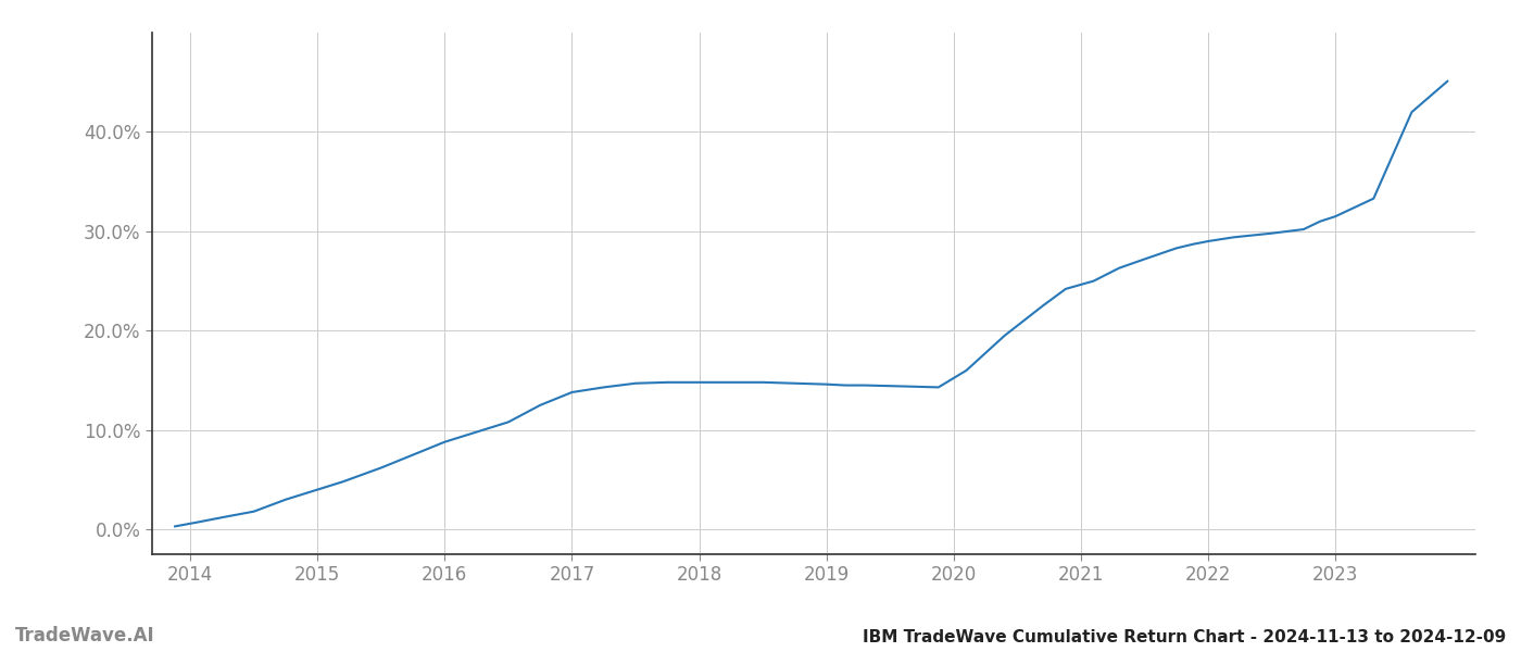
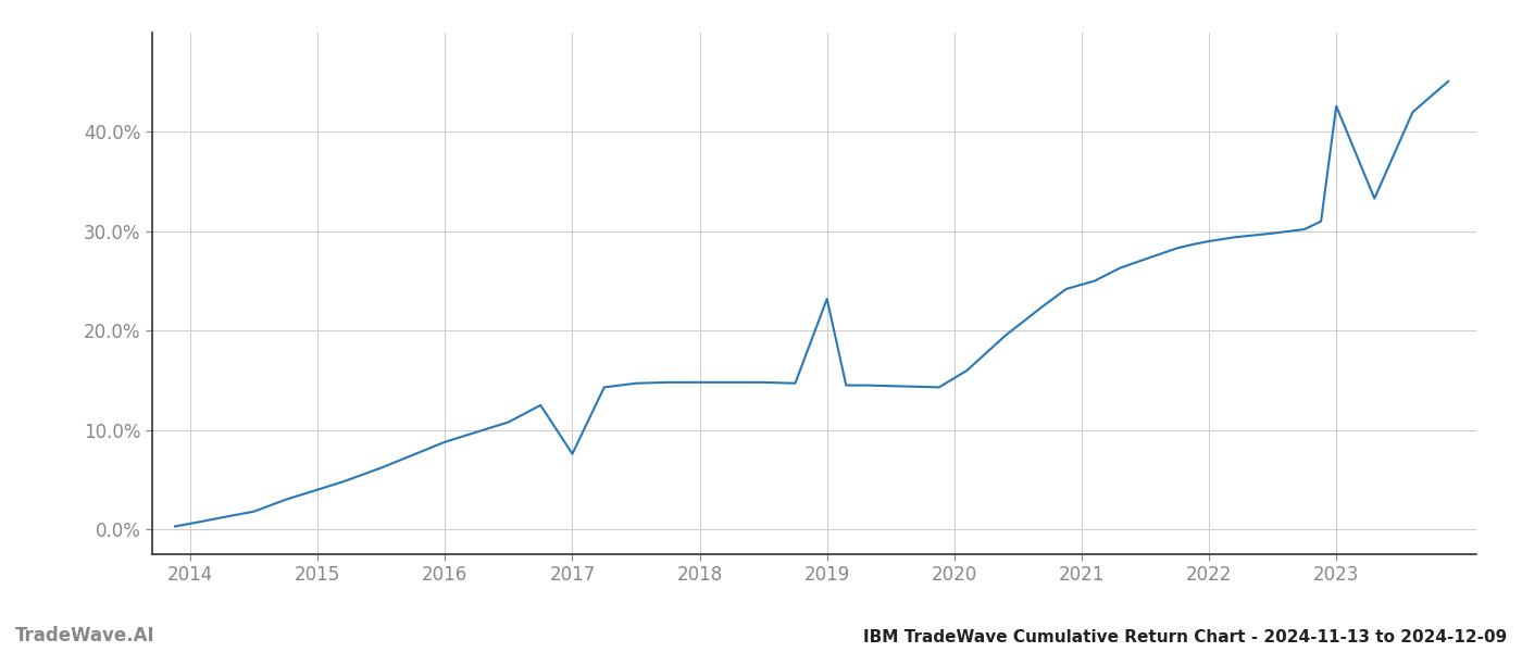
2017: 13.8% -> 7.6%
2019: 14.6% -> 23.2%
2023: 31.5% -> 42.6%
